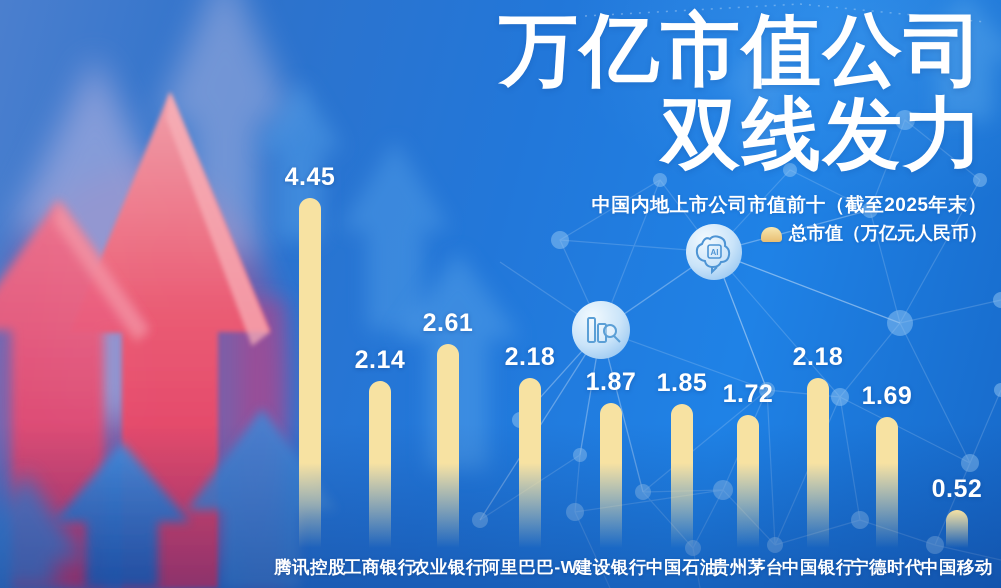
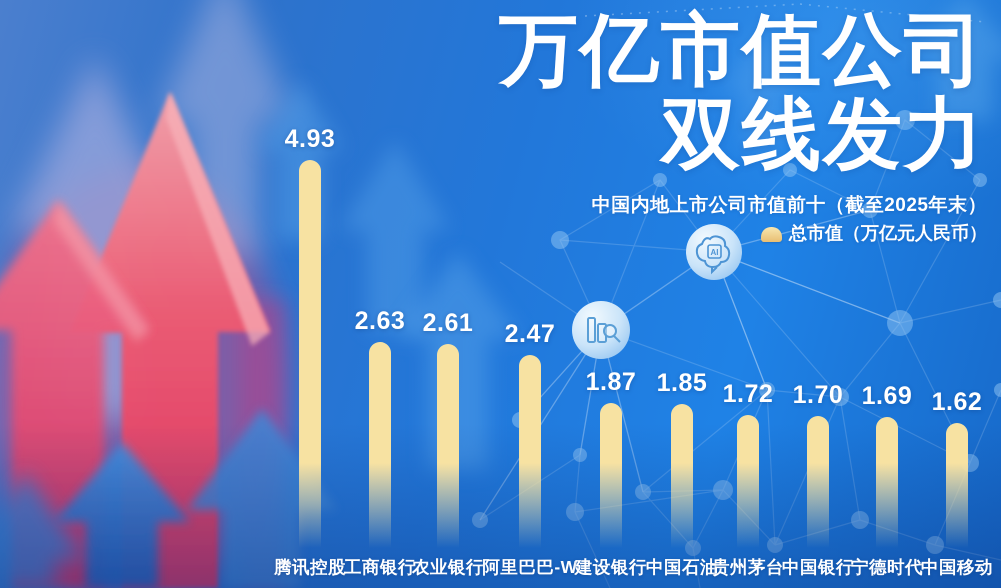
腾讯控股: 4.45 -> 4.93
工商银行: 2.14 -> 2.63
阿里巴巴-W: 2.18 -> 2.47
中国银行: 2.18 -> 1.70
中国移动: 0.52 -> 1.62
